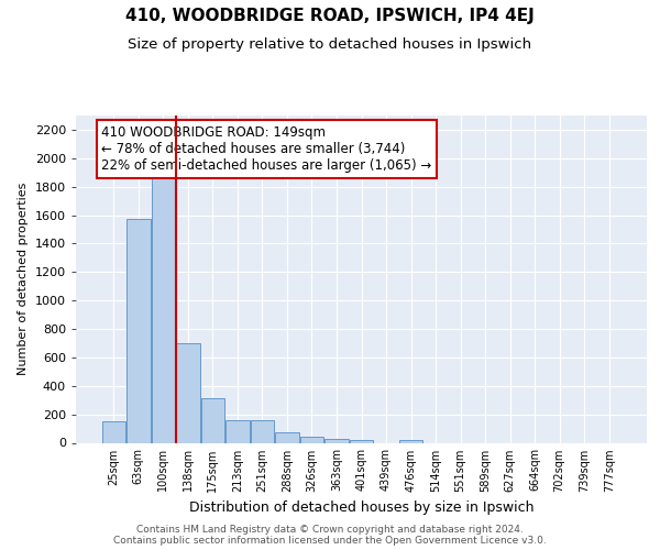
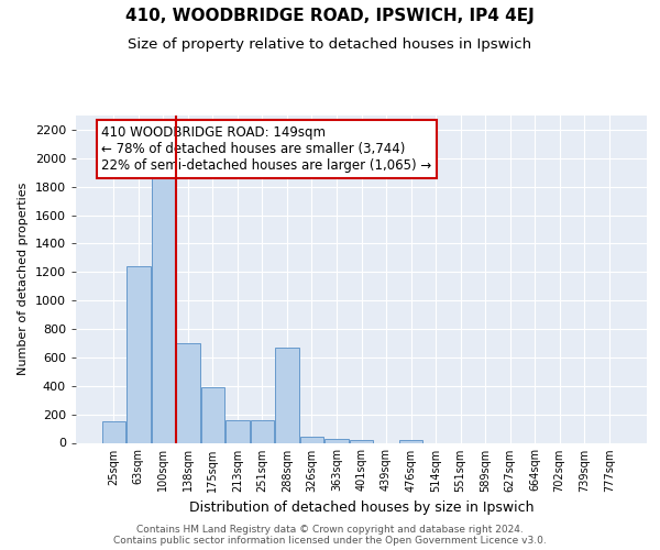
63sqm: 1580 -> 1240
175sqm: 310 -> 390
288sqm: 80 -> 670
